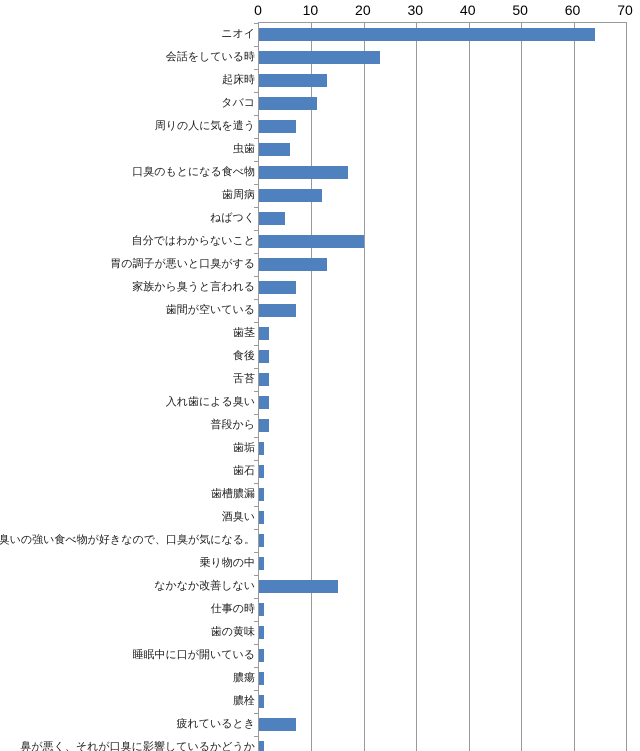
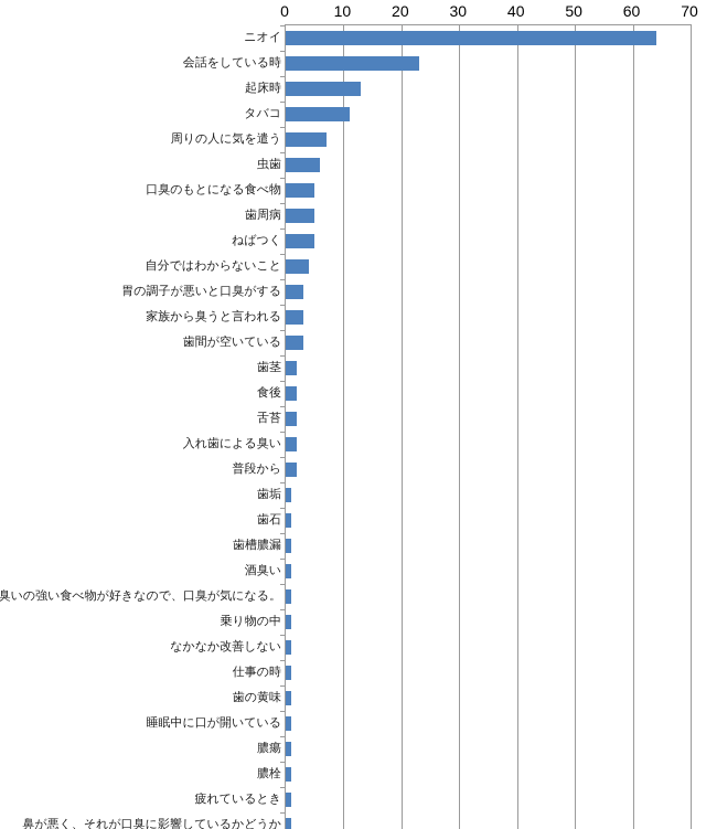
口臭のもとになる食べ物: 17 -> 5
歯周病: 12 -> 5
自分ではわからないこと: 20 -> 4
胃の調子が悪いと口臭がする: 13 -> 3
家族から臭うと言われる: 7 -> 3
歯間が空いている: 7 -> 3
なかなか改善しない: 15 -> 1
疲れているとき: 7 -> 1
